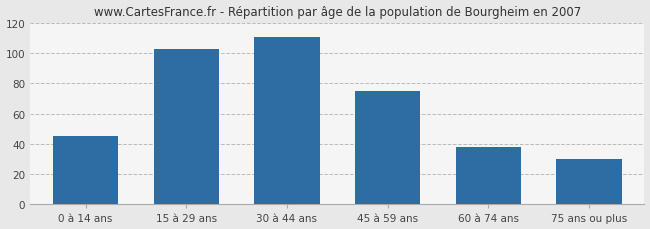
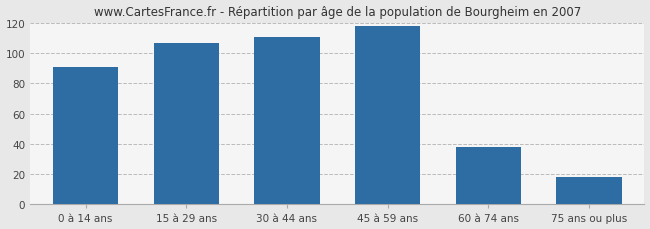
0 à 14 ans: 45 -> 91
15 à 29 ans: 103 -> 107
45 à 59 ans: 75 -> 118
75 ans ou plus: 30 -> 18
